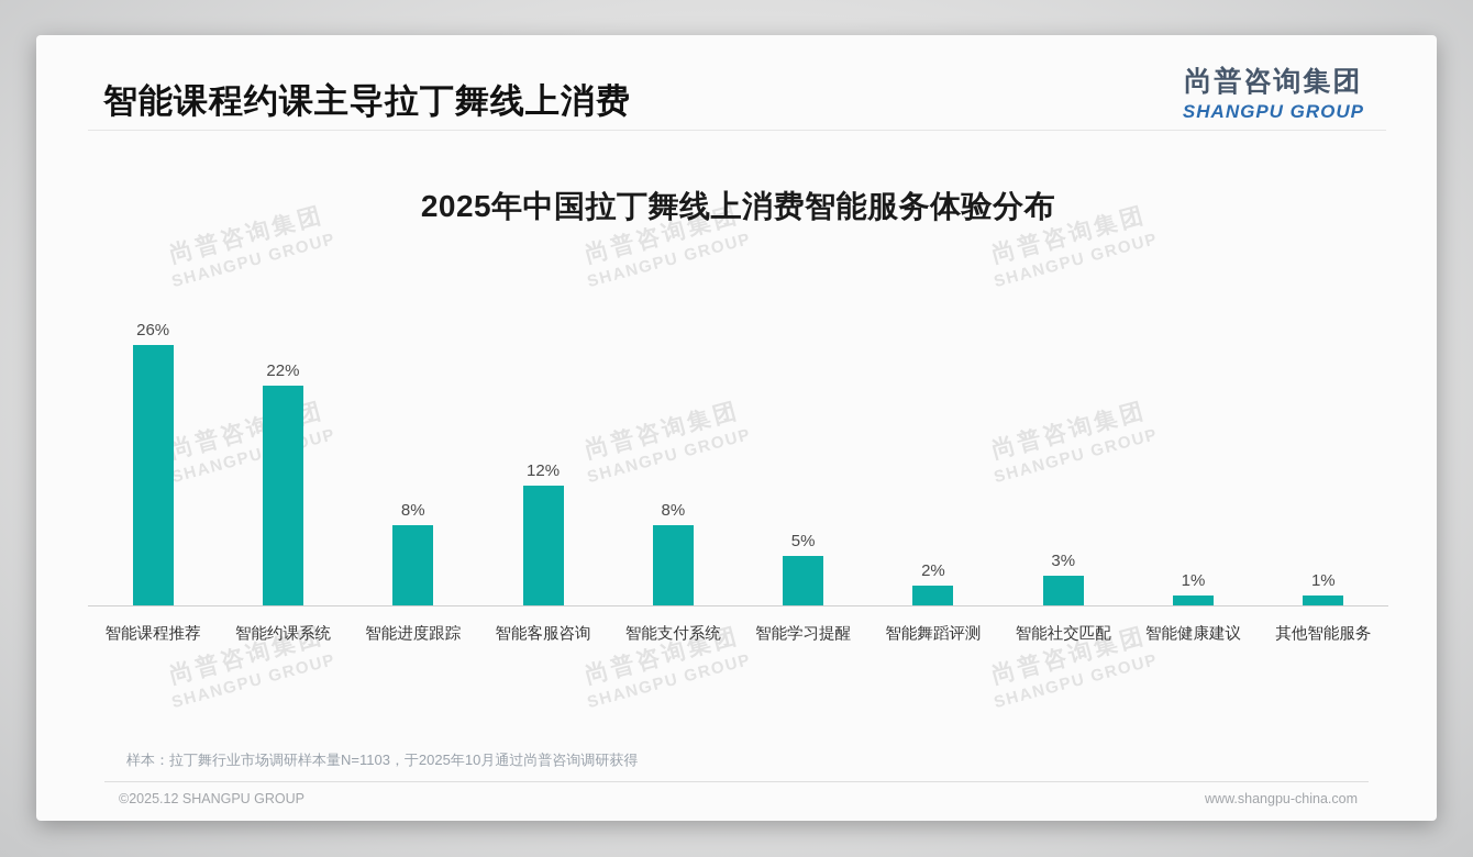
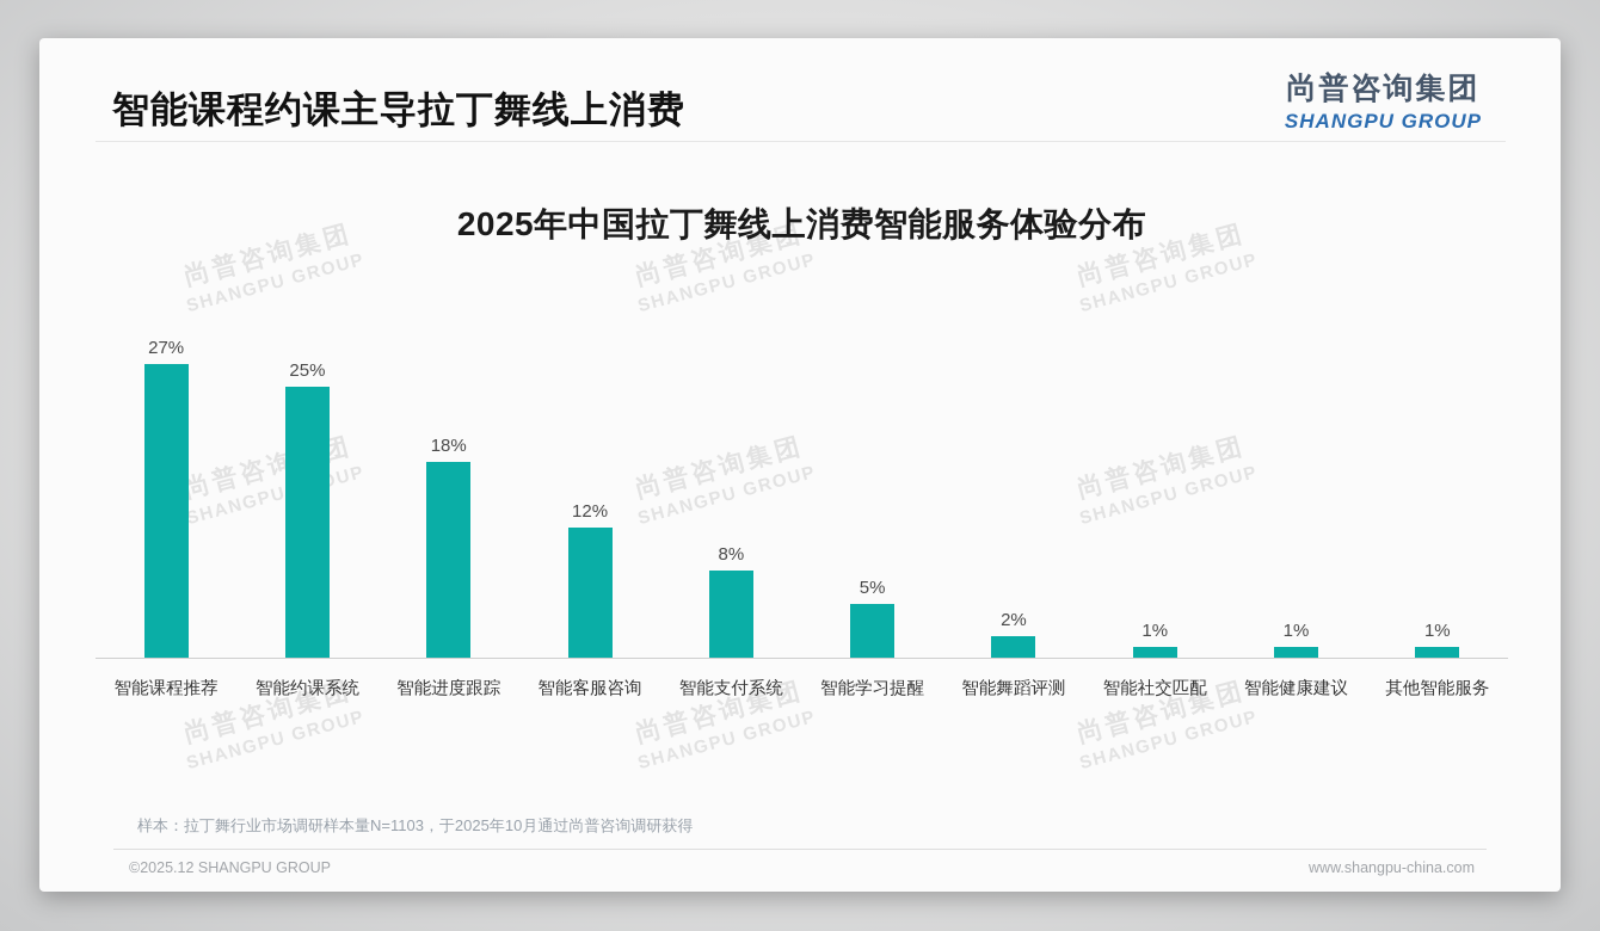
智能课程推荐: 26% -> 27%
智能约课系统: 22% -> 25%
智能进度跟踪: 8% -> 18%
智能社交匹配: 3% -> 1%
